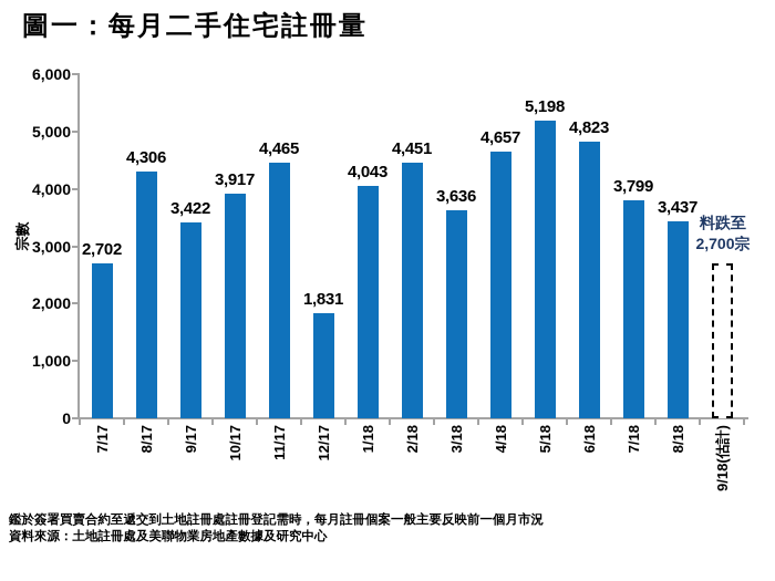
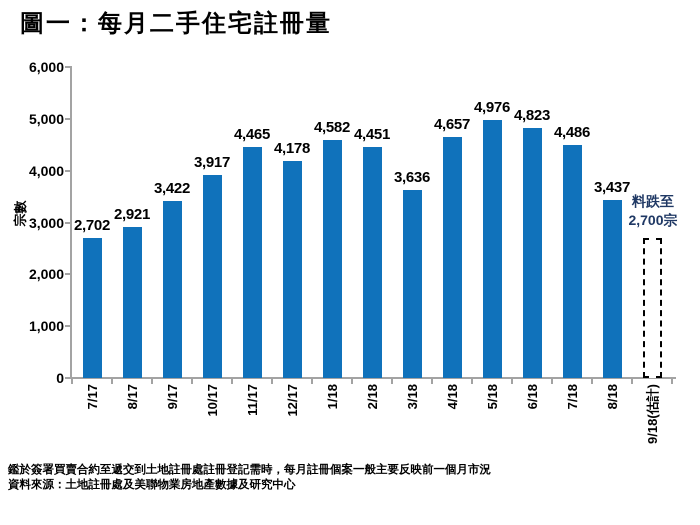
8/17: 4,306 -> 2,921
12/17: 1,831 -> 4,178
1/18: 4,043 -> 4,582
5/18: 5,198 -> 4,976
7/18: 3,799 -> 4,486
